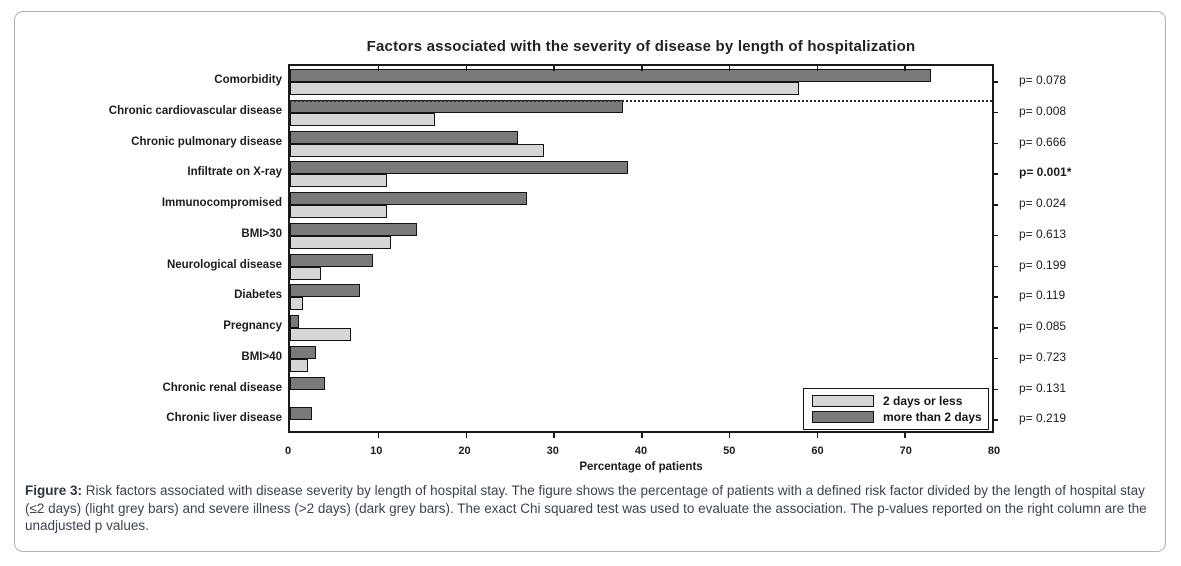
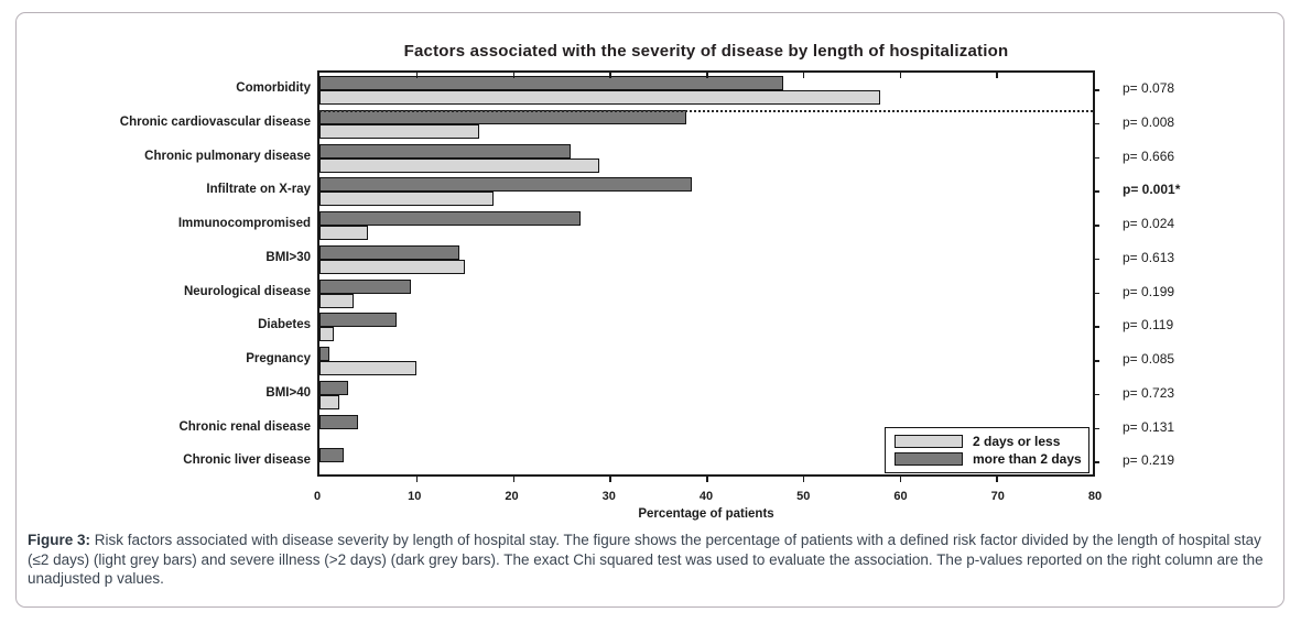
more than 2 days/Comorbidity: 73 -> 48
2 days or less/Infiltrate on X-ray: 11 -> 18
2 days or less/Immunocompromised: 11 -> 5
2 days or less/BMI>30: 12 -> 15
2 days or less/Pregnancy: 7 -> 10
